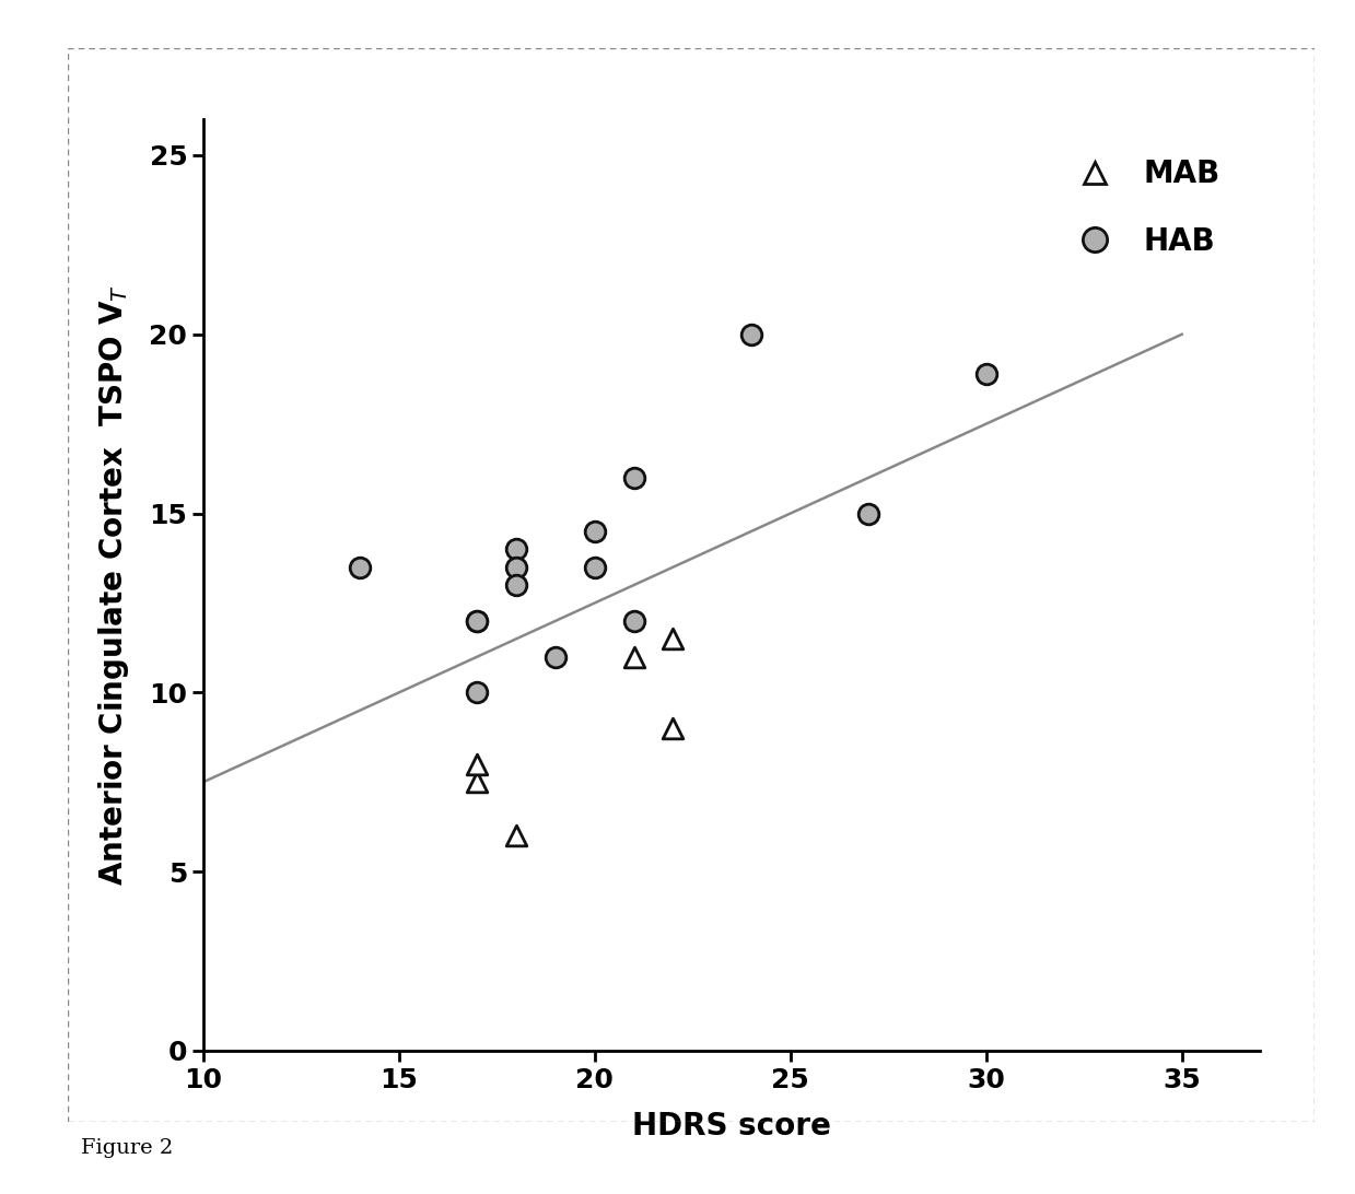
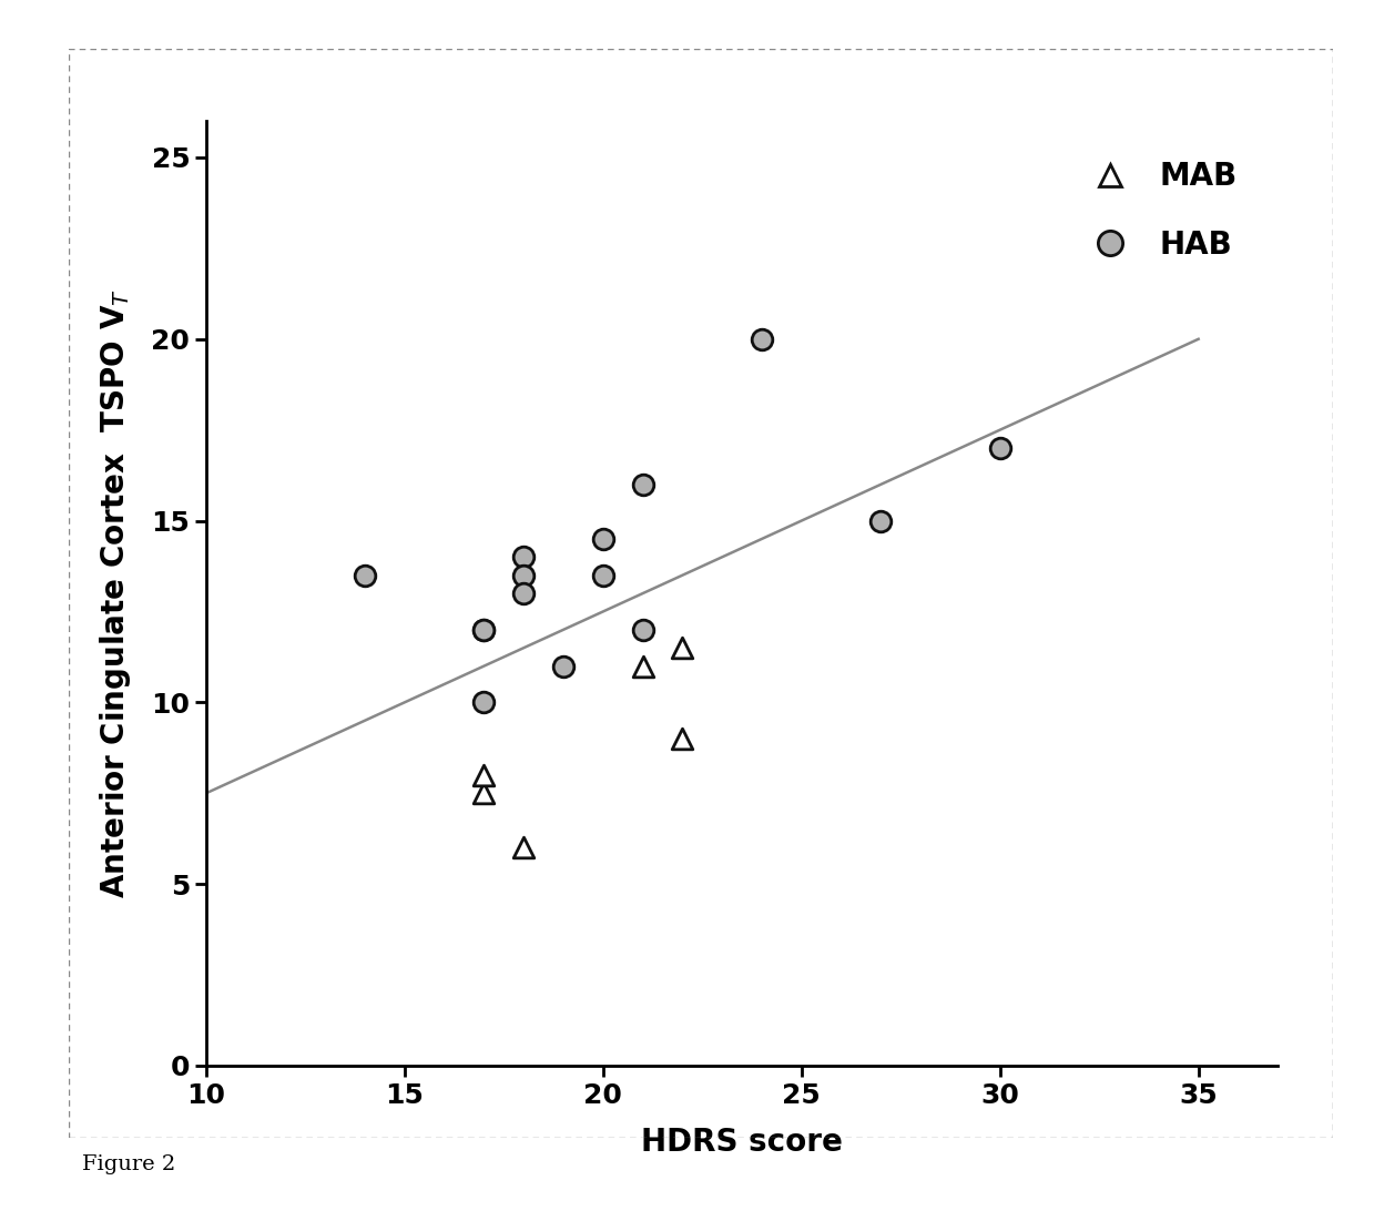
HAB/30: 18.9 -> 17.0
